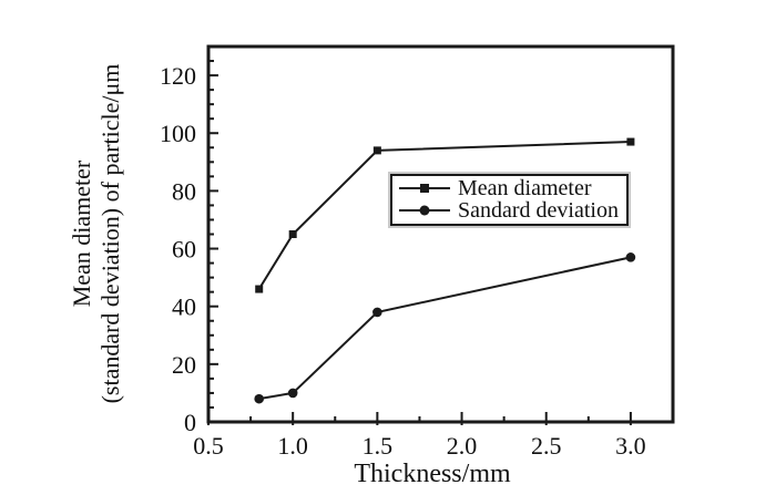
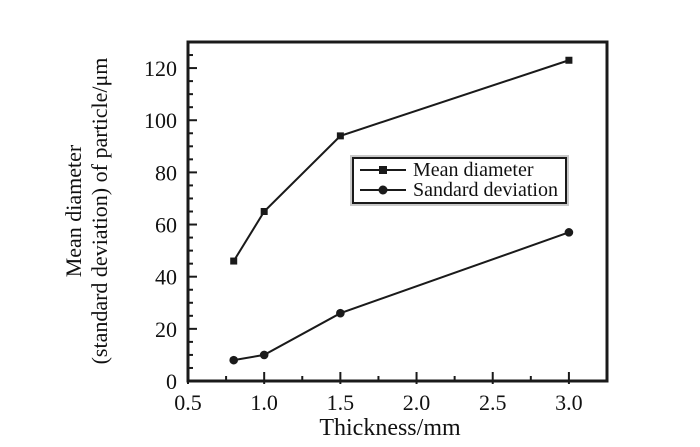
Sandard deviation/1.5: 38 -> 26
Mean diameter/3.0: 97 -> 123
